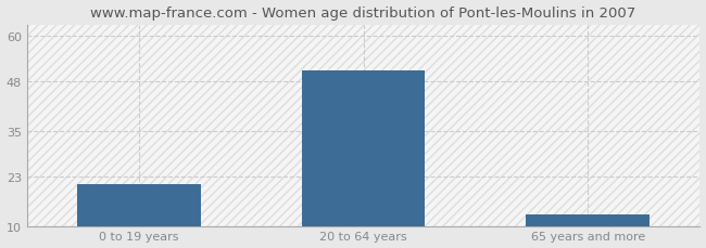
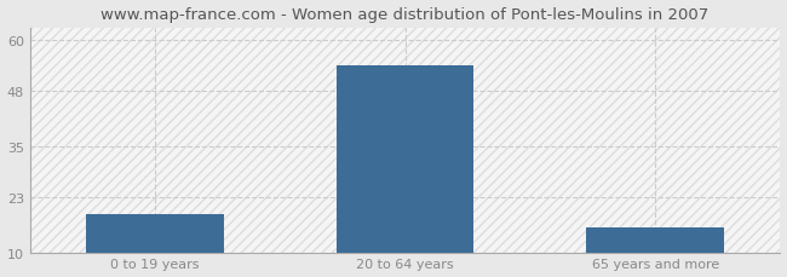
0 to 19 years: 21 -> 19
20 to 64 years: 51 -> 54
65 years and more: 13 -> 16
